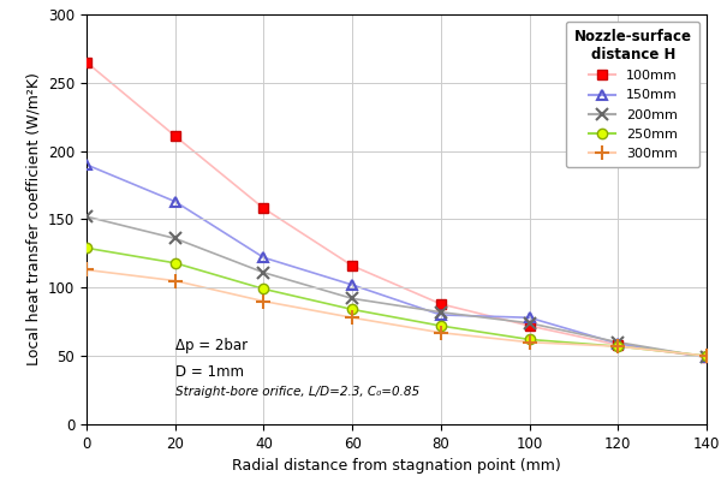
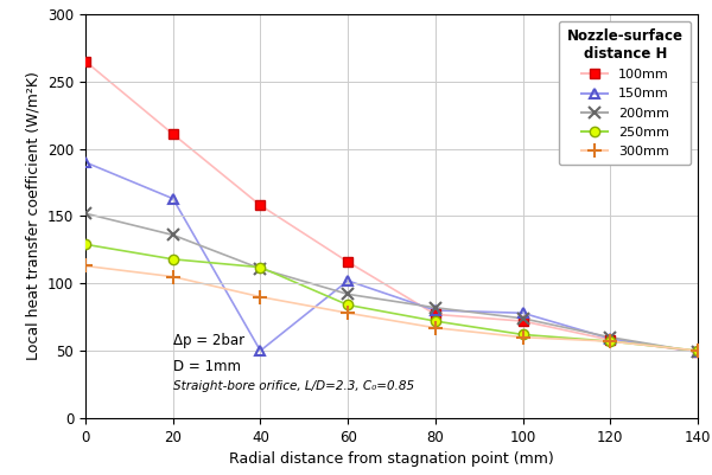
150mm/40: 122 -> 50
250mm/40: 99 -> 112
100mm/80: 88 -> 77
